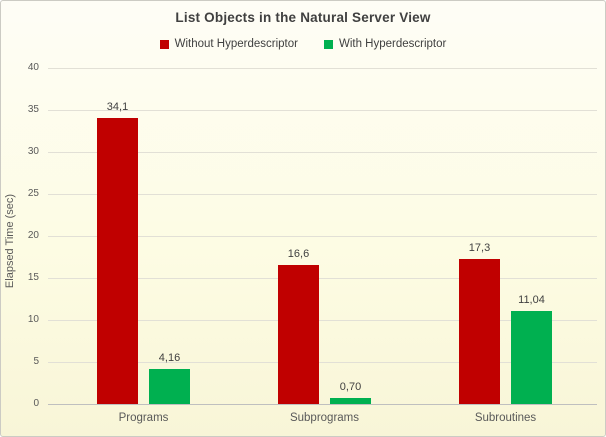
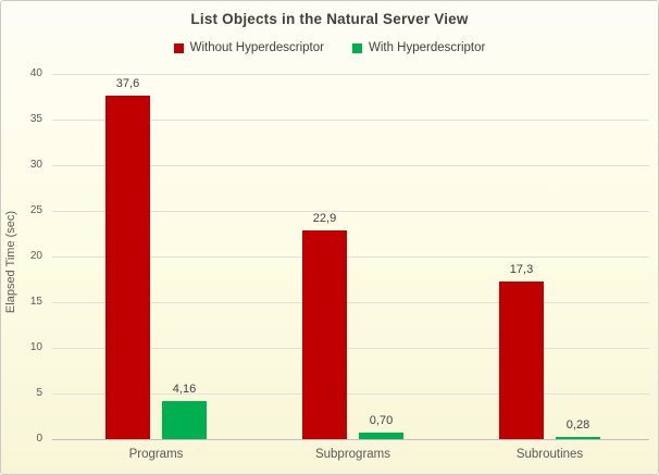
Without Hyperdescriptor/Programs: 34,1 -> 37,6
Without Hyperdescriptor/Subprograms: 16,6 -> 22,9
With Hyperdescriptor/Subroutines: 11,04 -> 0,28
